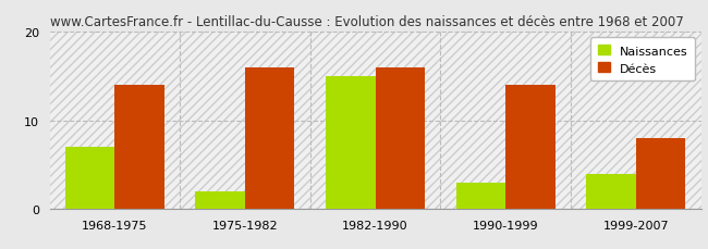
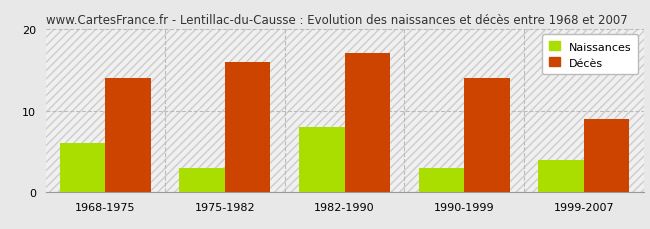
Naissances/1968-1975: 7 -> 6
Naissances/1975-1982: 2 -> 3
Naissances/1982-1990: 15 -> 8
Décès/1982-1990: 16 -> 17
Décès/1999-2007: 8 -> 9
